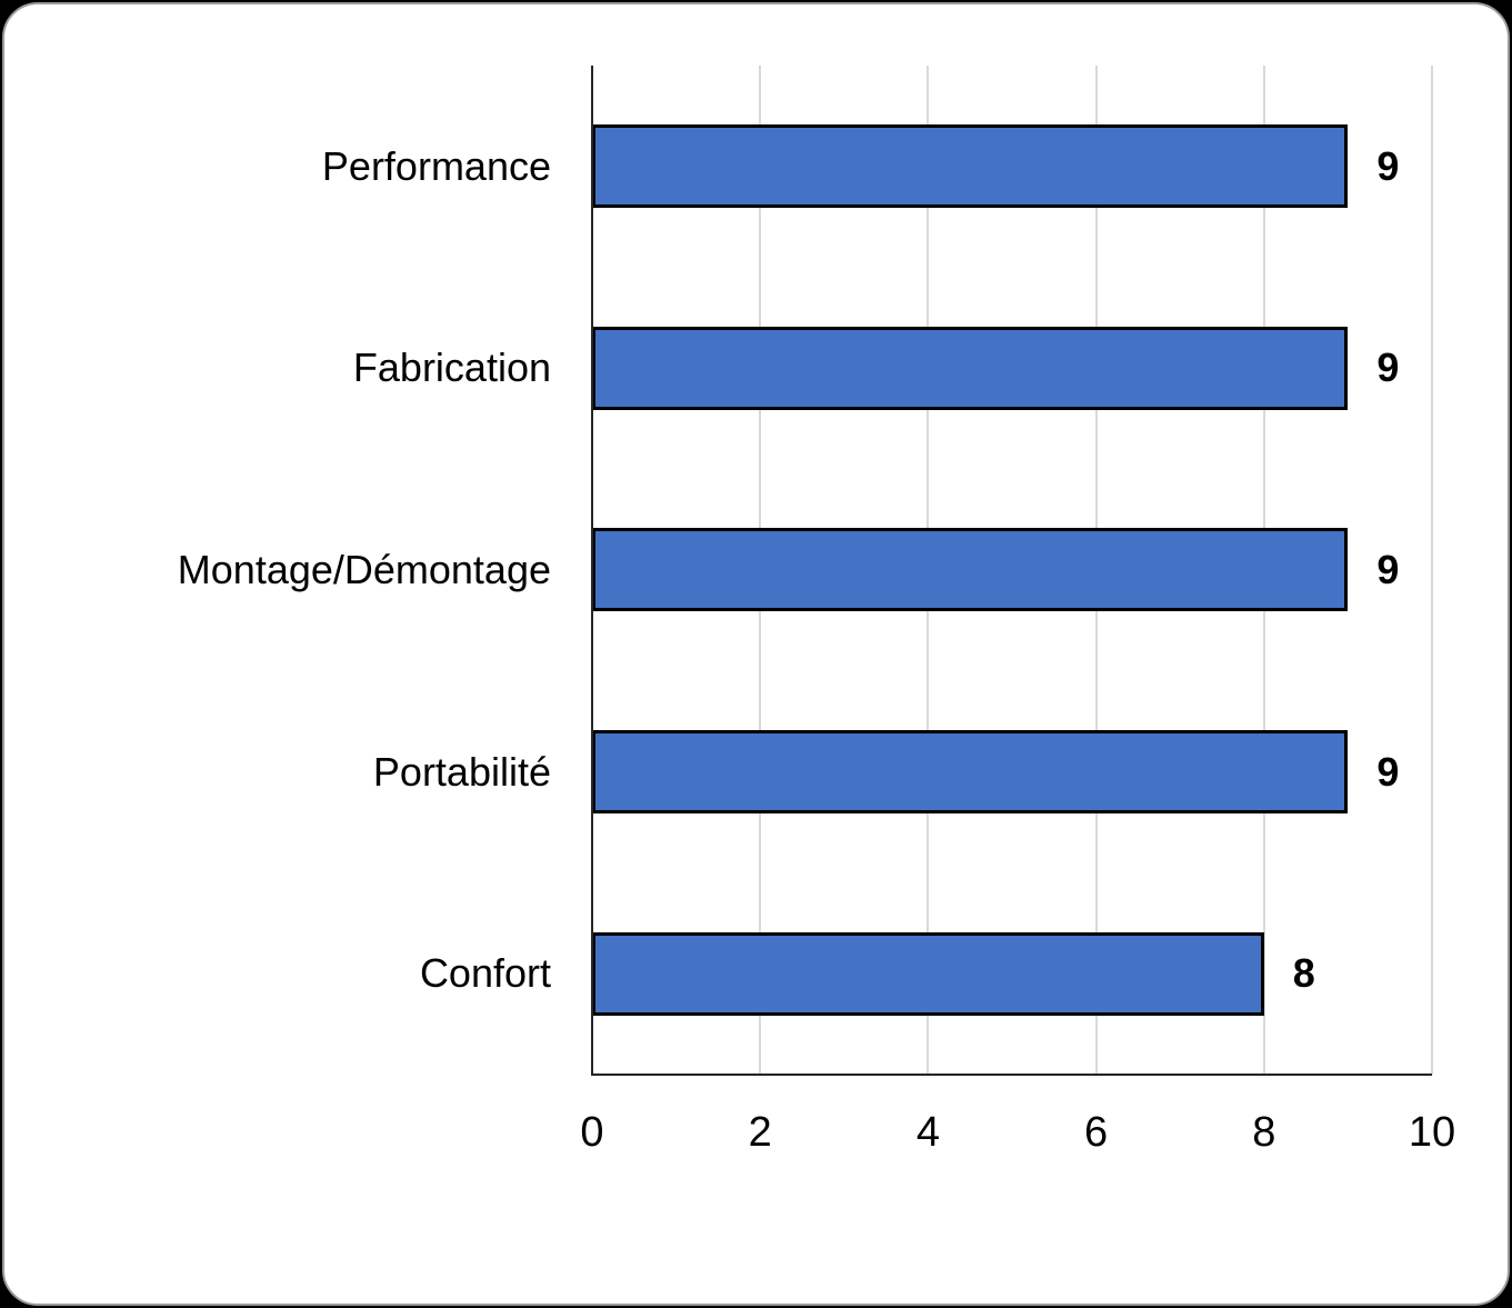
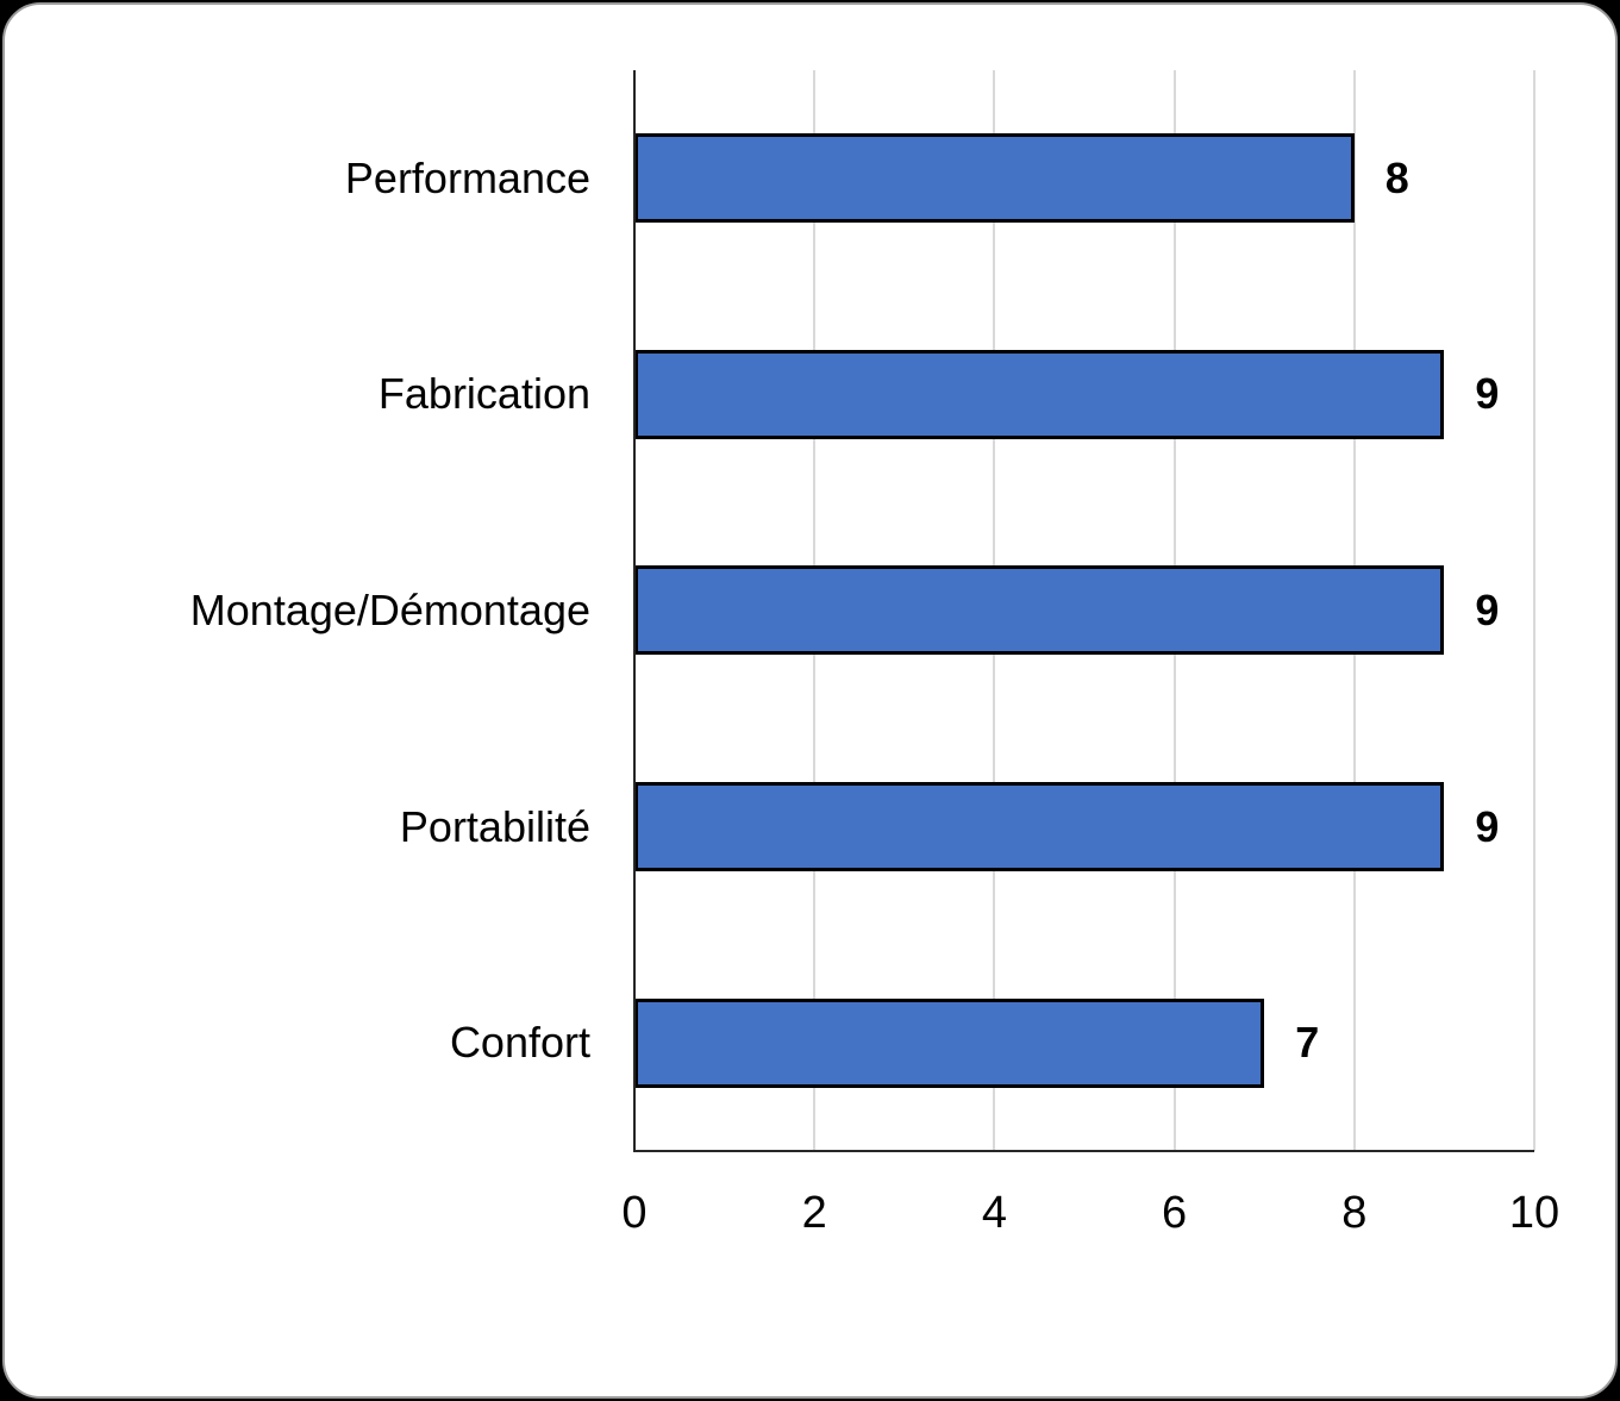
Performance: 9 -> 8
Confort: 8 -> 7
